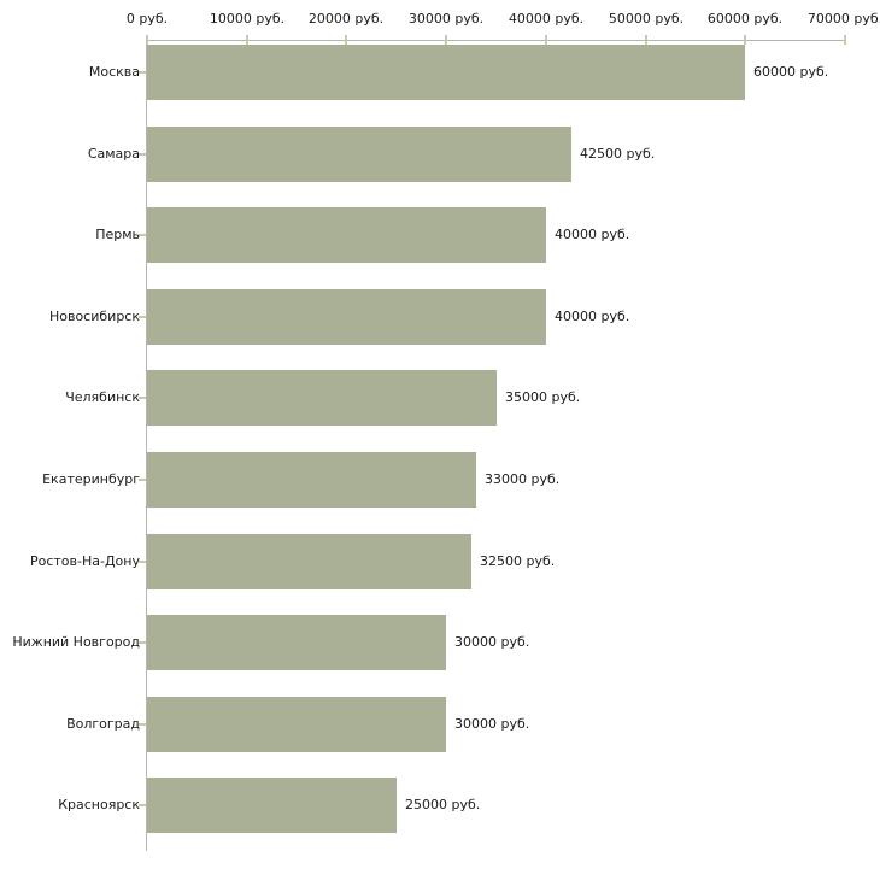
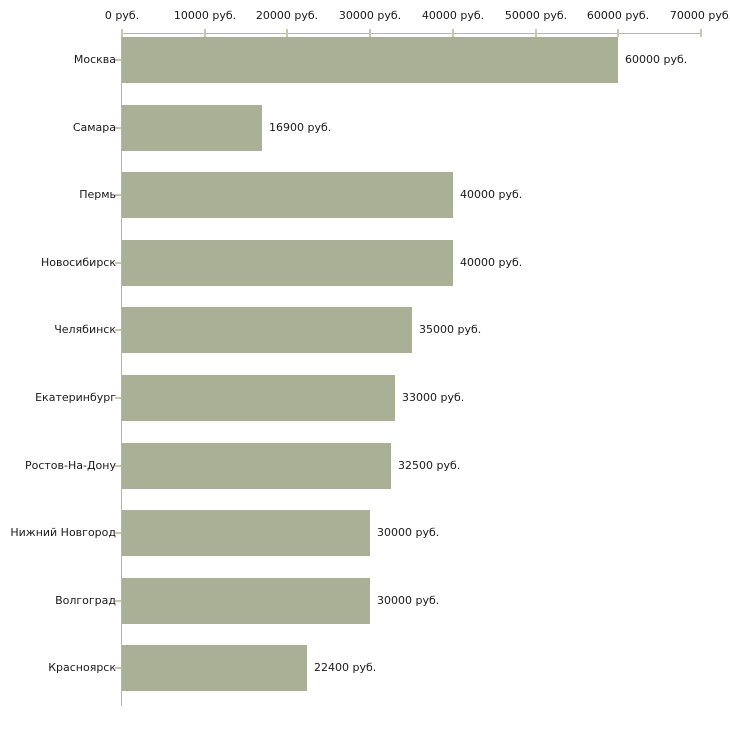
Самара: 42500 -> 16900
Красноярск: 25000 -> 22400
